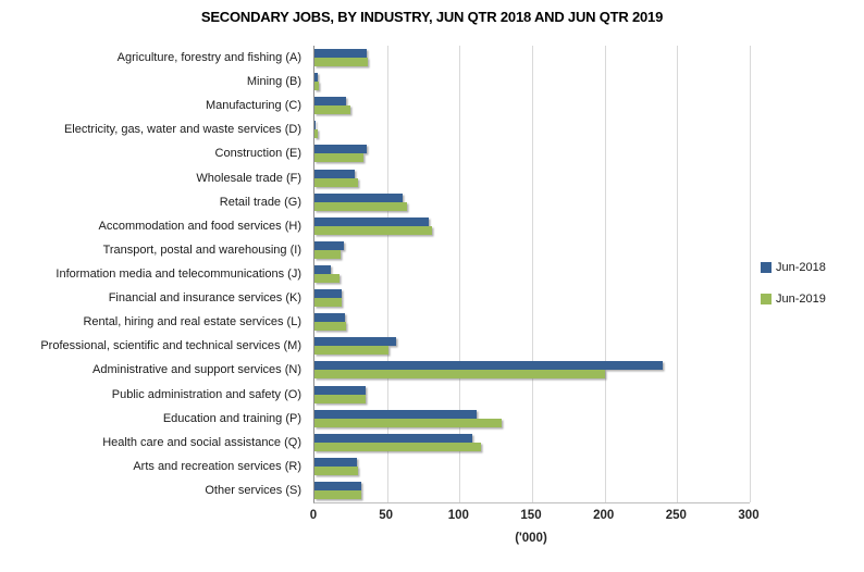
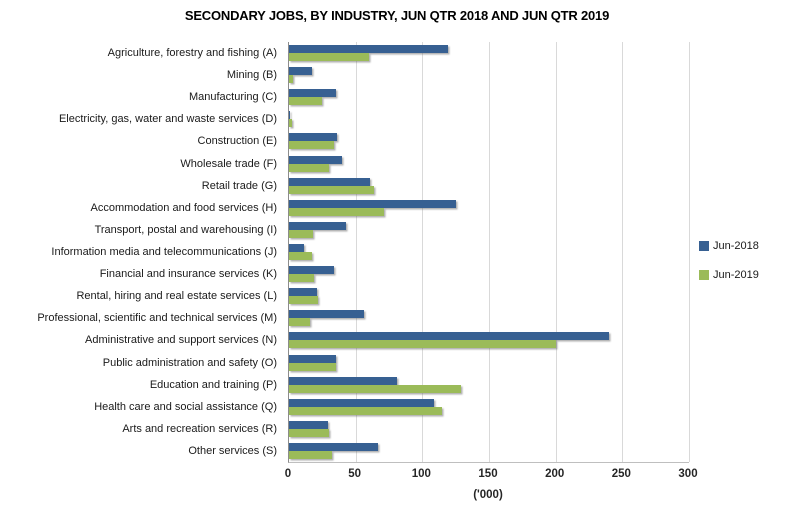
Jun-2018/Agriculture, forestry and fishing (A): 36 -> 119
Jun-2019/Agriculture, forestry and fishing (A): 37 -> 60
Jun-2018/Mining (B): 2 -> 17
Jun-2018/Manufacturing (C): 22 -> 35
Jun-2018/Wholesale trade (F): 28 -> 40
Jun-2018/Accommodation and food services (H): 79 -> 125
Jun-2019/Accommodation and food services (H): 81 -> 71
Jun-2018/Transport, postal and warehousing (I): 20 -> 43
Jun-2018/Financial and insurance services (K): 19 -> 34
Jun-2019/Professional, scientific and technical services (M): 51 -> 16
Jun-2018/Education and training (P): 112 -> 81
Jun-2018/Other services (S): 32 -> 67
